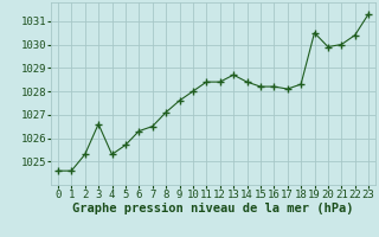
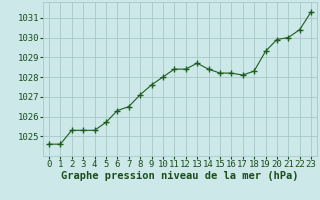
3: 1026.6 -> 1025.3
19: 1030.5 -> 1029.3
